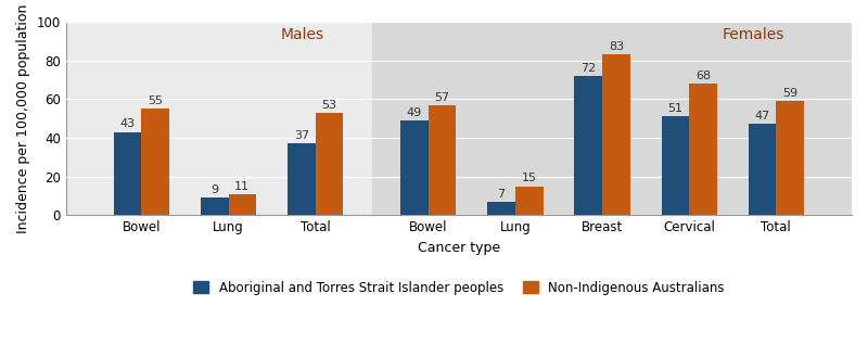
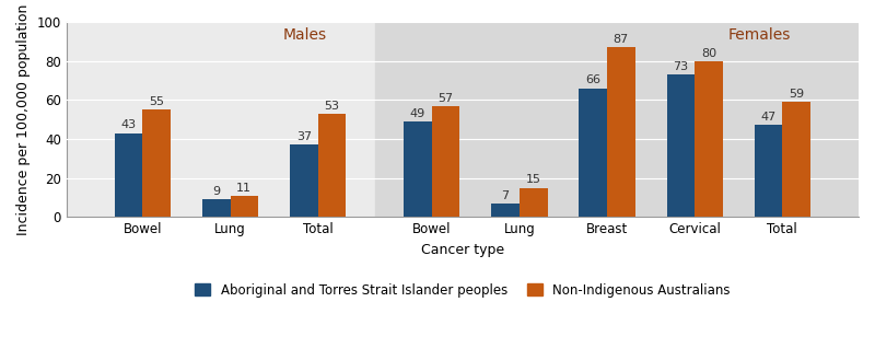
Aboriginal and Torres Strait Islander peoples/Breast: 72 -> 66
Non-Indigenous Australians/Breast: 83 -> 87
Aboriginal and Torres Strait Islander peoples/Cervical: 51 -> 73
Non-Indigenous Australians/Cervical: 68 -> 80
